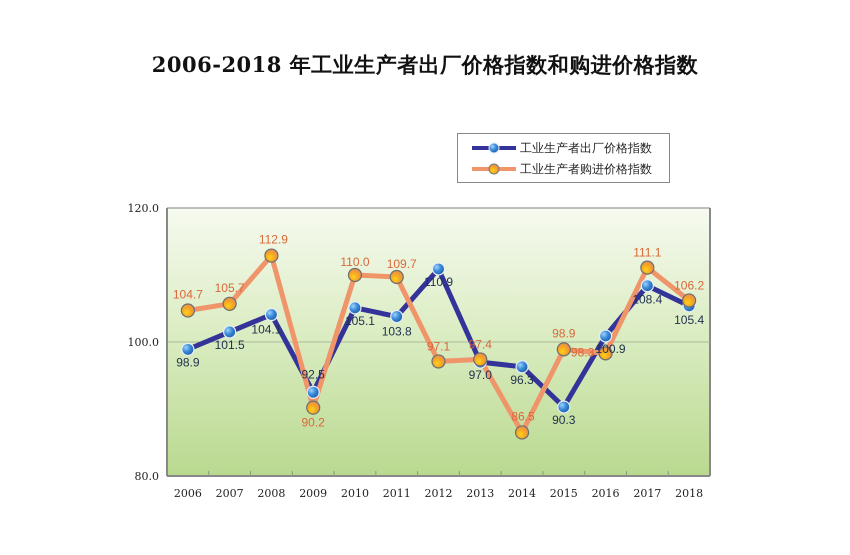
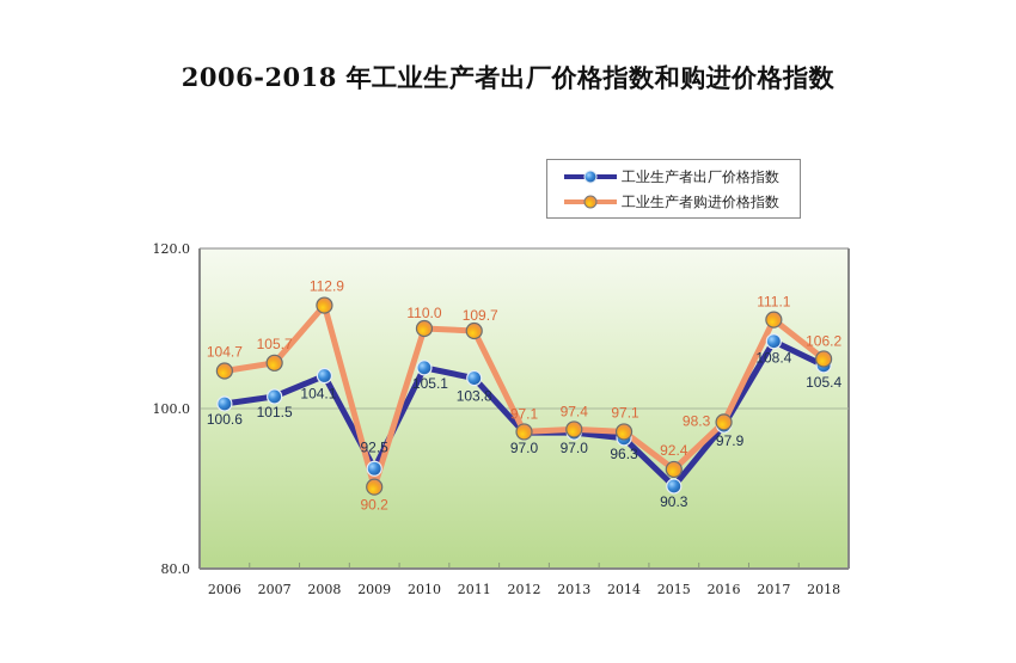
工业生产者出厂价格指数/2006: 98.9 -> 100.6
工业生产者出厂价格指数/2012: 110.9 -> 97.0
工业生产者购进价格指数/2014: 86.5 -> 97.1
工业生产者购进价格指数/2015: 98.9 -> 92.4
工业生产者出厂价格指数/2016: 100.9 -> 97.9
